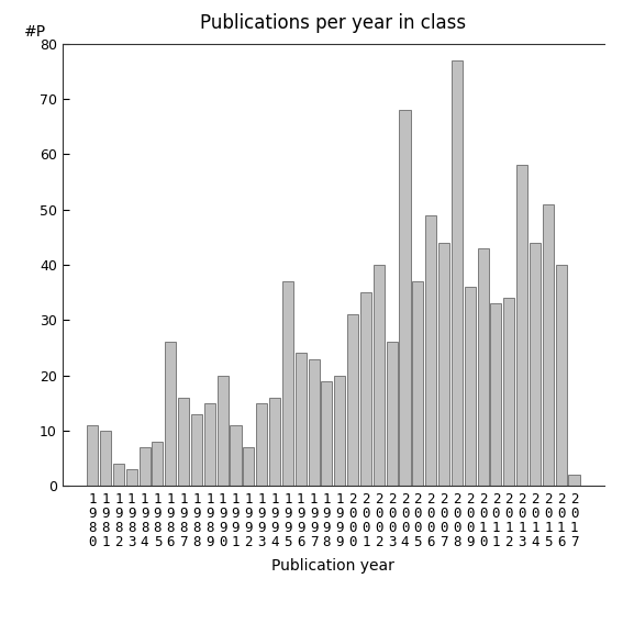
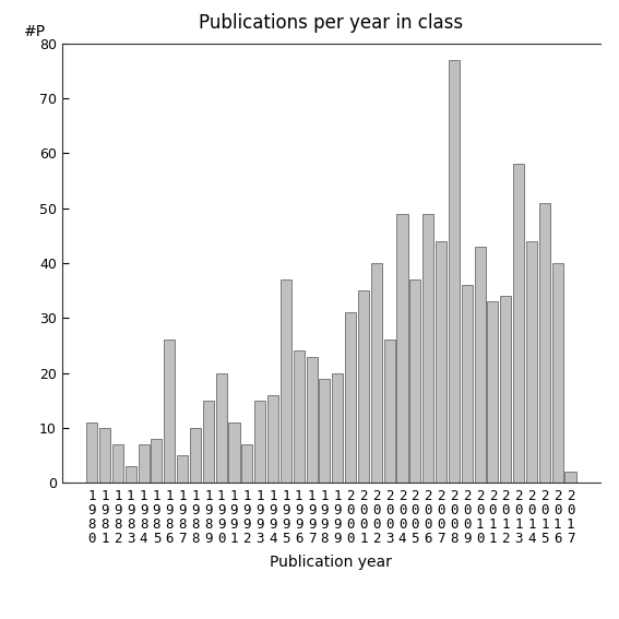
1 9 8 2: 4 -> 7
1 9 8 7: 16 -> 5
1 9 8 8: 13 -> 10
2 0 0 4: 68 -> 49
